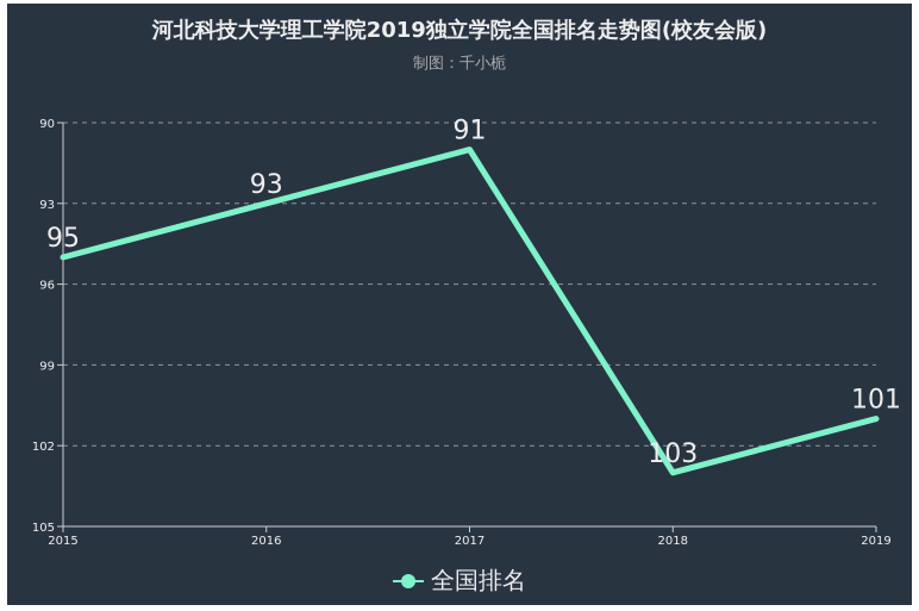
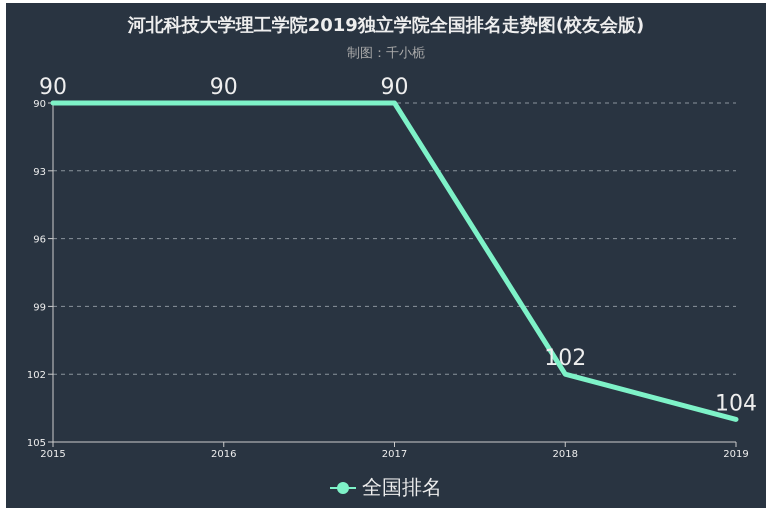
2015: 95 -> 90
2016: 93 -> 90
2017: 91 -> 90
2018: 103 -> 102
2019: 101 -> 104
